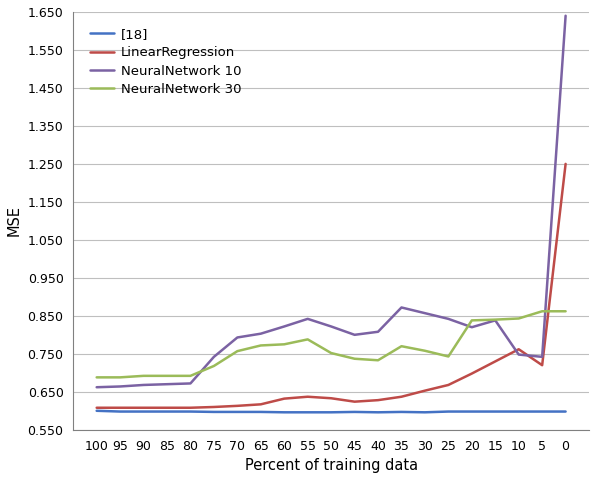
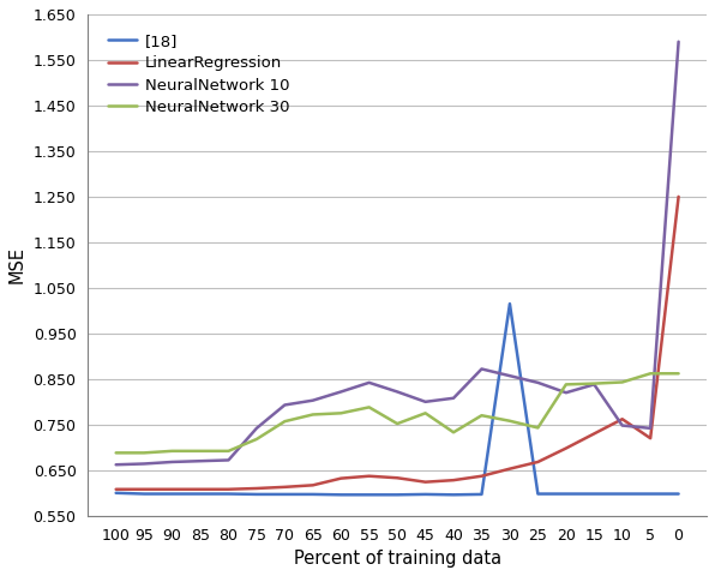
NeuralNetwork 30/45: 0.737 -> 0.775
[18]/30: 0.596 -> 1.015
NeuralNetwork 10/0: 1.640 -> 1.590
